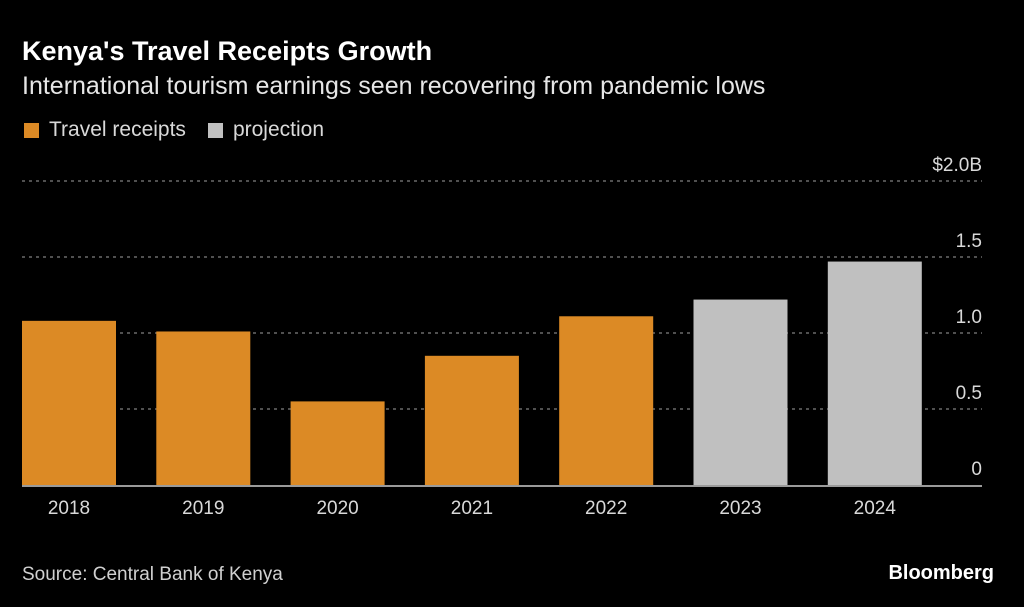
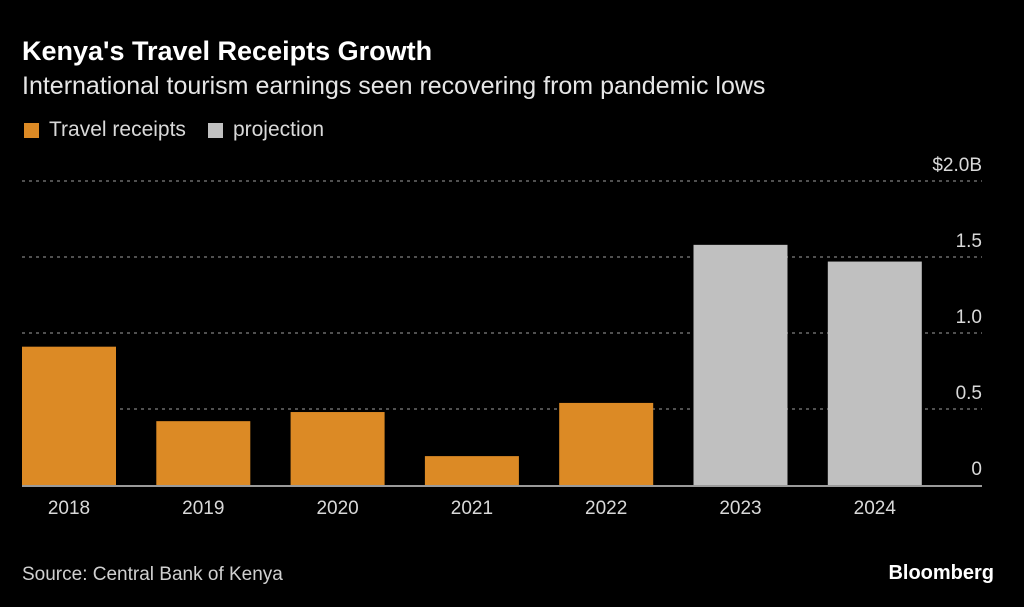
2018: $1.08B -> $0.91B
2019: $1.01B -> $0.42B
2020: $0.55B -> $0.48B
2021: $0.85B -> $0.19B
2022: $1.11B -> $0.54B
2023: $1.22B -> $1.58B
